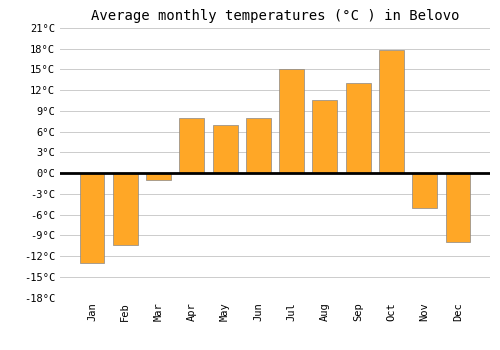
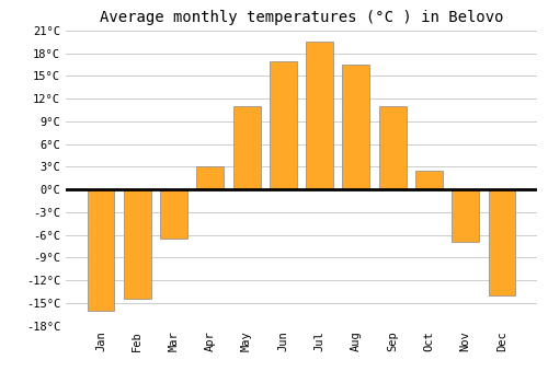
Jan: -13.0°C -> -16.0°C
Feb: -10.4°C -> -14.5°C
Mar: -1.0°C -> -6.5°C
Apr: 8.0°C -> 3.0°C
May: 7.0°C -> 11.0°C
Jun: 8.0°C -> 17.0°C
Jul: 15.0°C -> 19.5°C
Aug: 10.6°C -> 16.5°C
Sep: 13.0°C -> 11.0°C
Oct: 17.8°C -> 2.5°C
Nov: -5.0°C -> -7.0°C
Dec: -10.0°C -> -14.0°C
